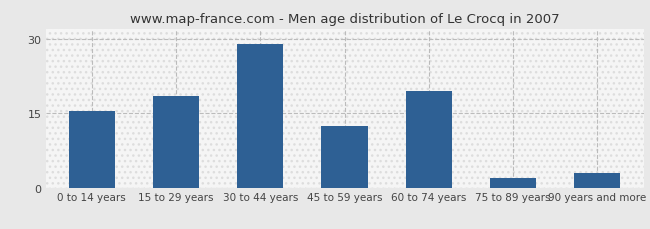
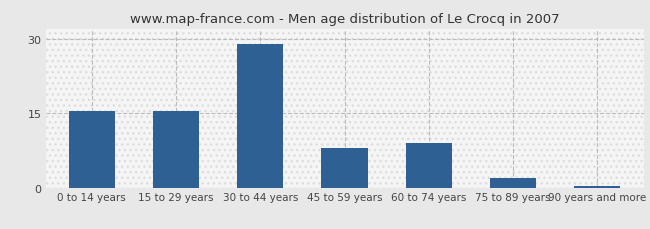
15 to 29 years: 18.5 -> 15.5
45 to 59 years: 12.5 -> 8.0
60 to 74 years: 19.5 -> 9.0
90 years and more: 3.0 -> 0.3
